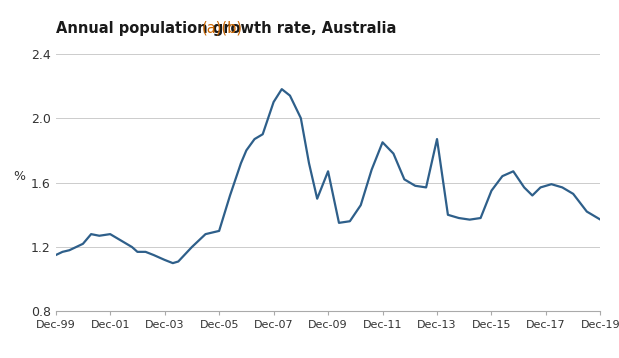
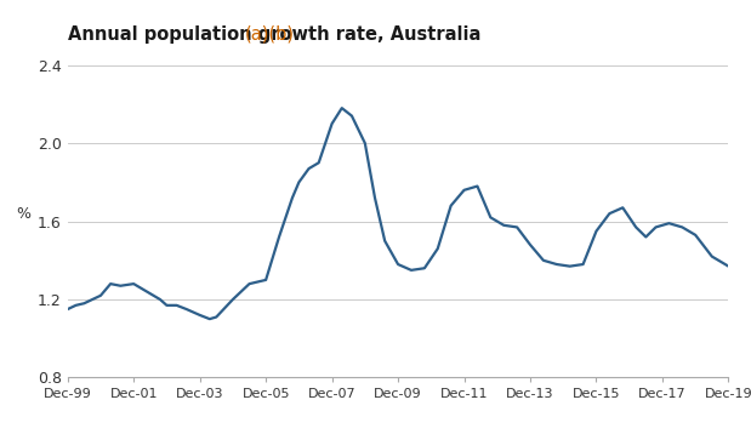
Dec-09: 1.67 -> 1.38
Dec-11: 1.85 -> 1.76
Dec-13: 1.87 -> 1.48
